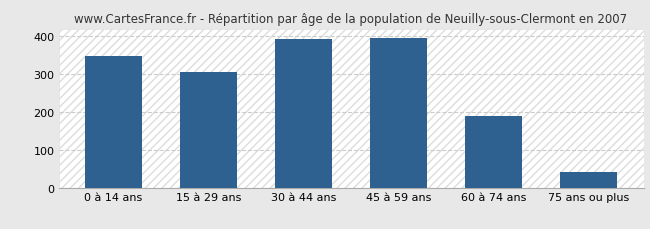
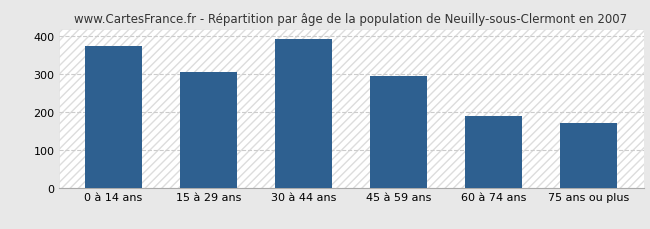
0 à 14 ans: 348 -> 375
45 à 59 ans: 395 -> 295
75 ans ou plus: 42 -> 170
